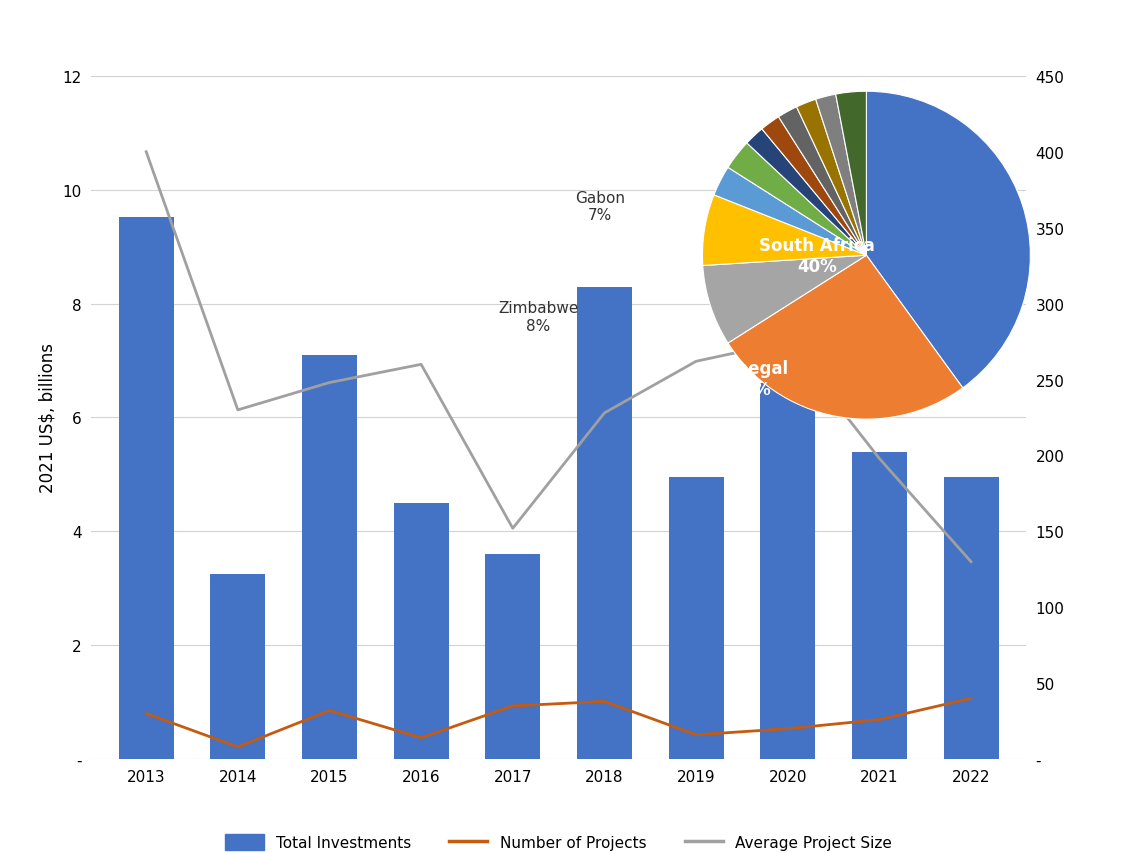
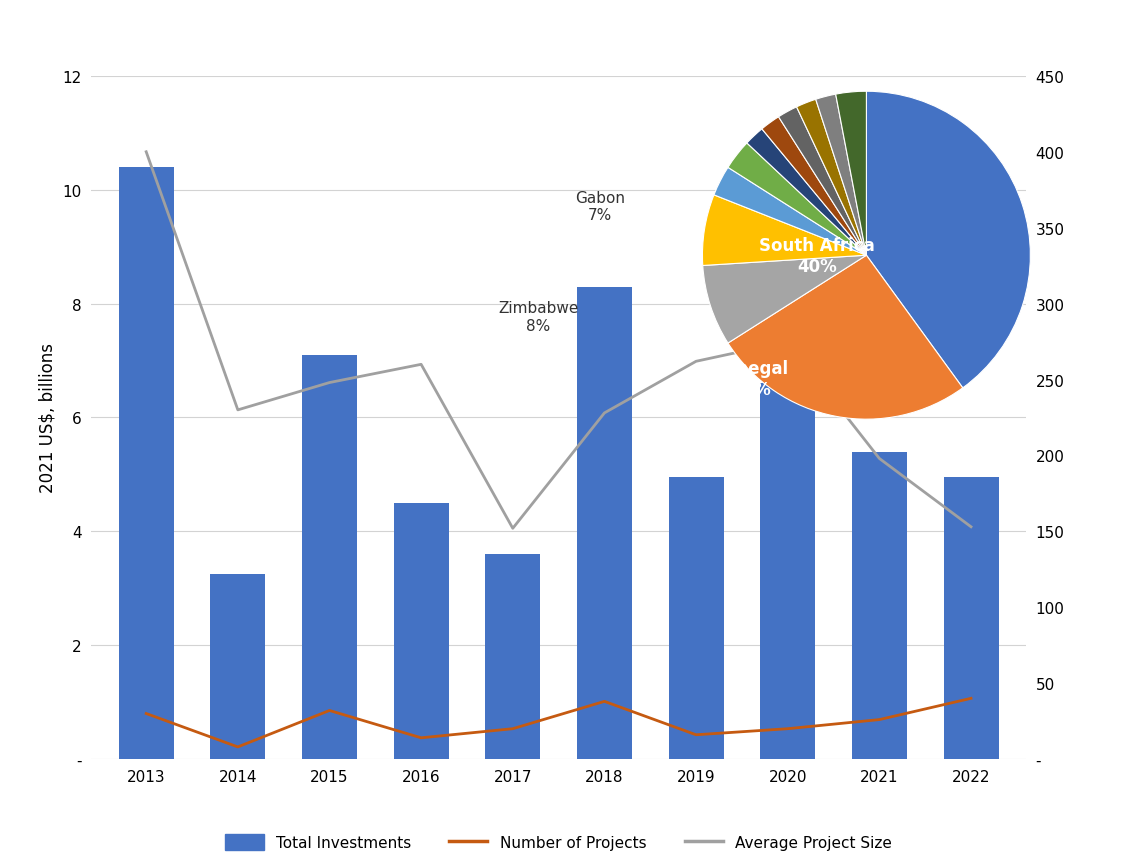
Total Investments/2013: 9.52 -> 10.40
Number of Projects/2017: 35 -> 20
Average Project Size/2022: 130 -> 153
